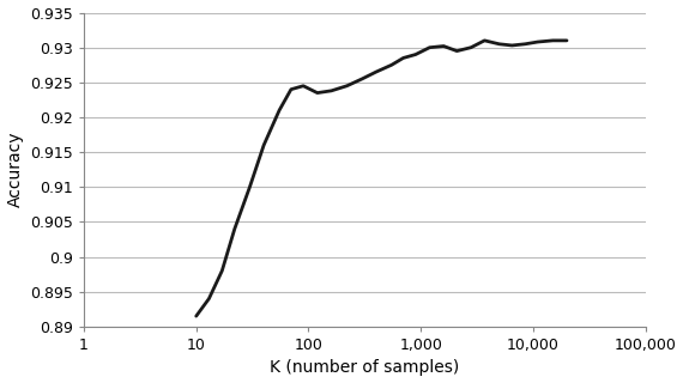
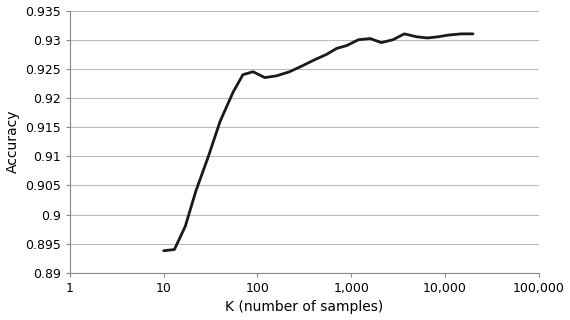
10: 0.8915 -> 0.8938
